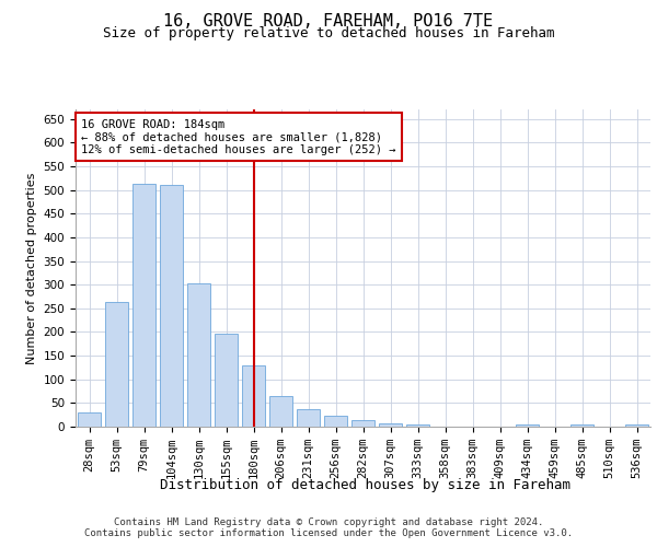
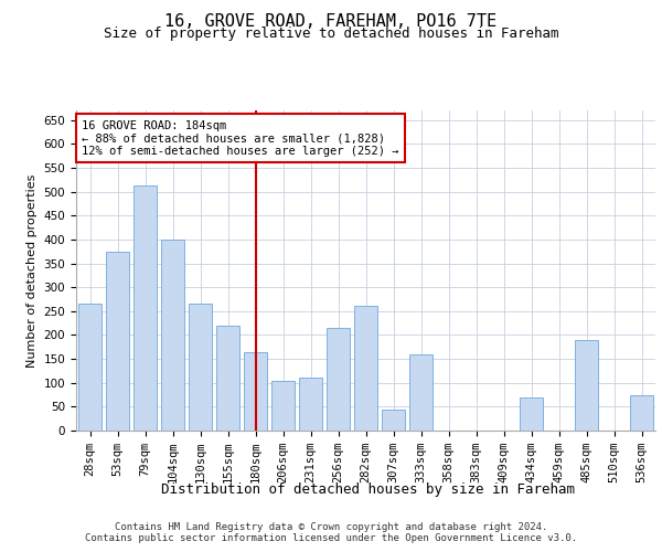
28sqm: 30 -> 265
53sqm: 263 -> 375
104sqm: 511 -> 400
130sqm: 303 -> 265
155sqm: 197 -> 220
180sqm: 130 -> 165
206sqm: 65 -> 105
231sqm: 38 -> 110
256sqm: 22 -> 215
282sqm: 13 -> 260
307sqm: 8 -> 45
333sqm: 5 -> 160
434sqm: 5 -> 70
485sqm: 5 -> 190
536sqm: 4 -> 75
